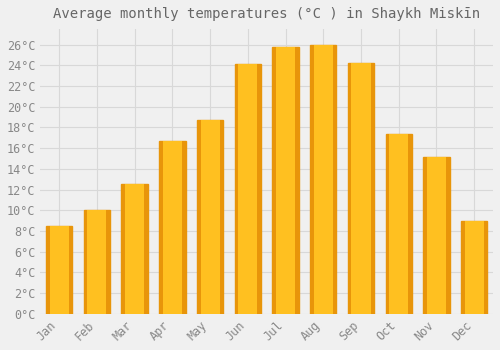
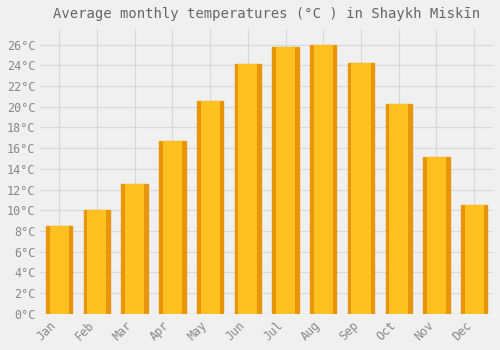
May: 18.7°C -> 20.6°C
Oct: 17.4°C -> 20.3°C
Dec: 9.0°C -> 10.5°C
